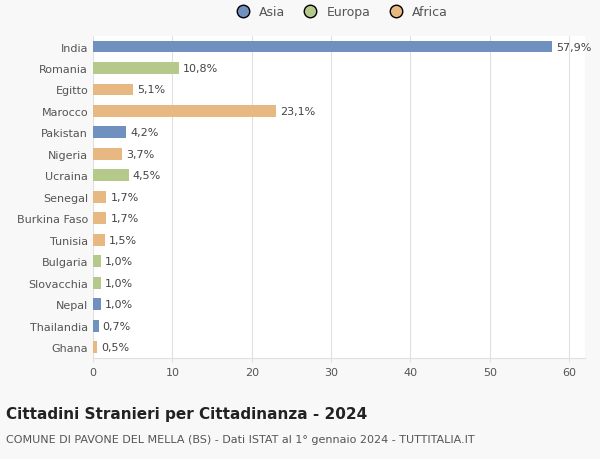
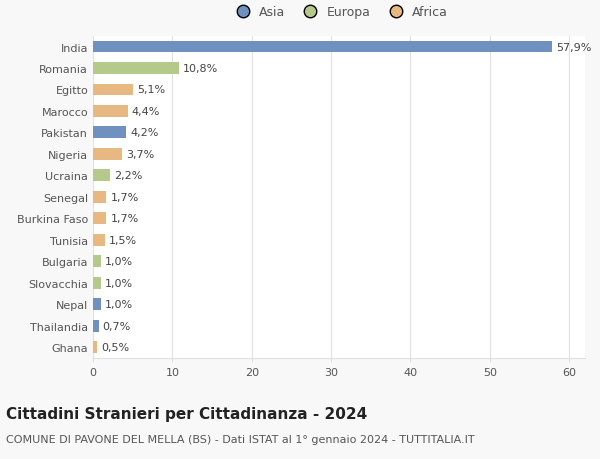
Marocco: 23,1% -> 4,4%
Ucraina: 4,5% -> 2,2%
